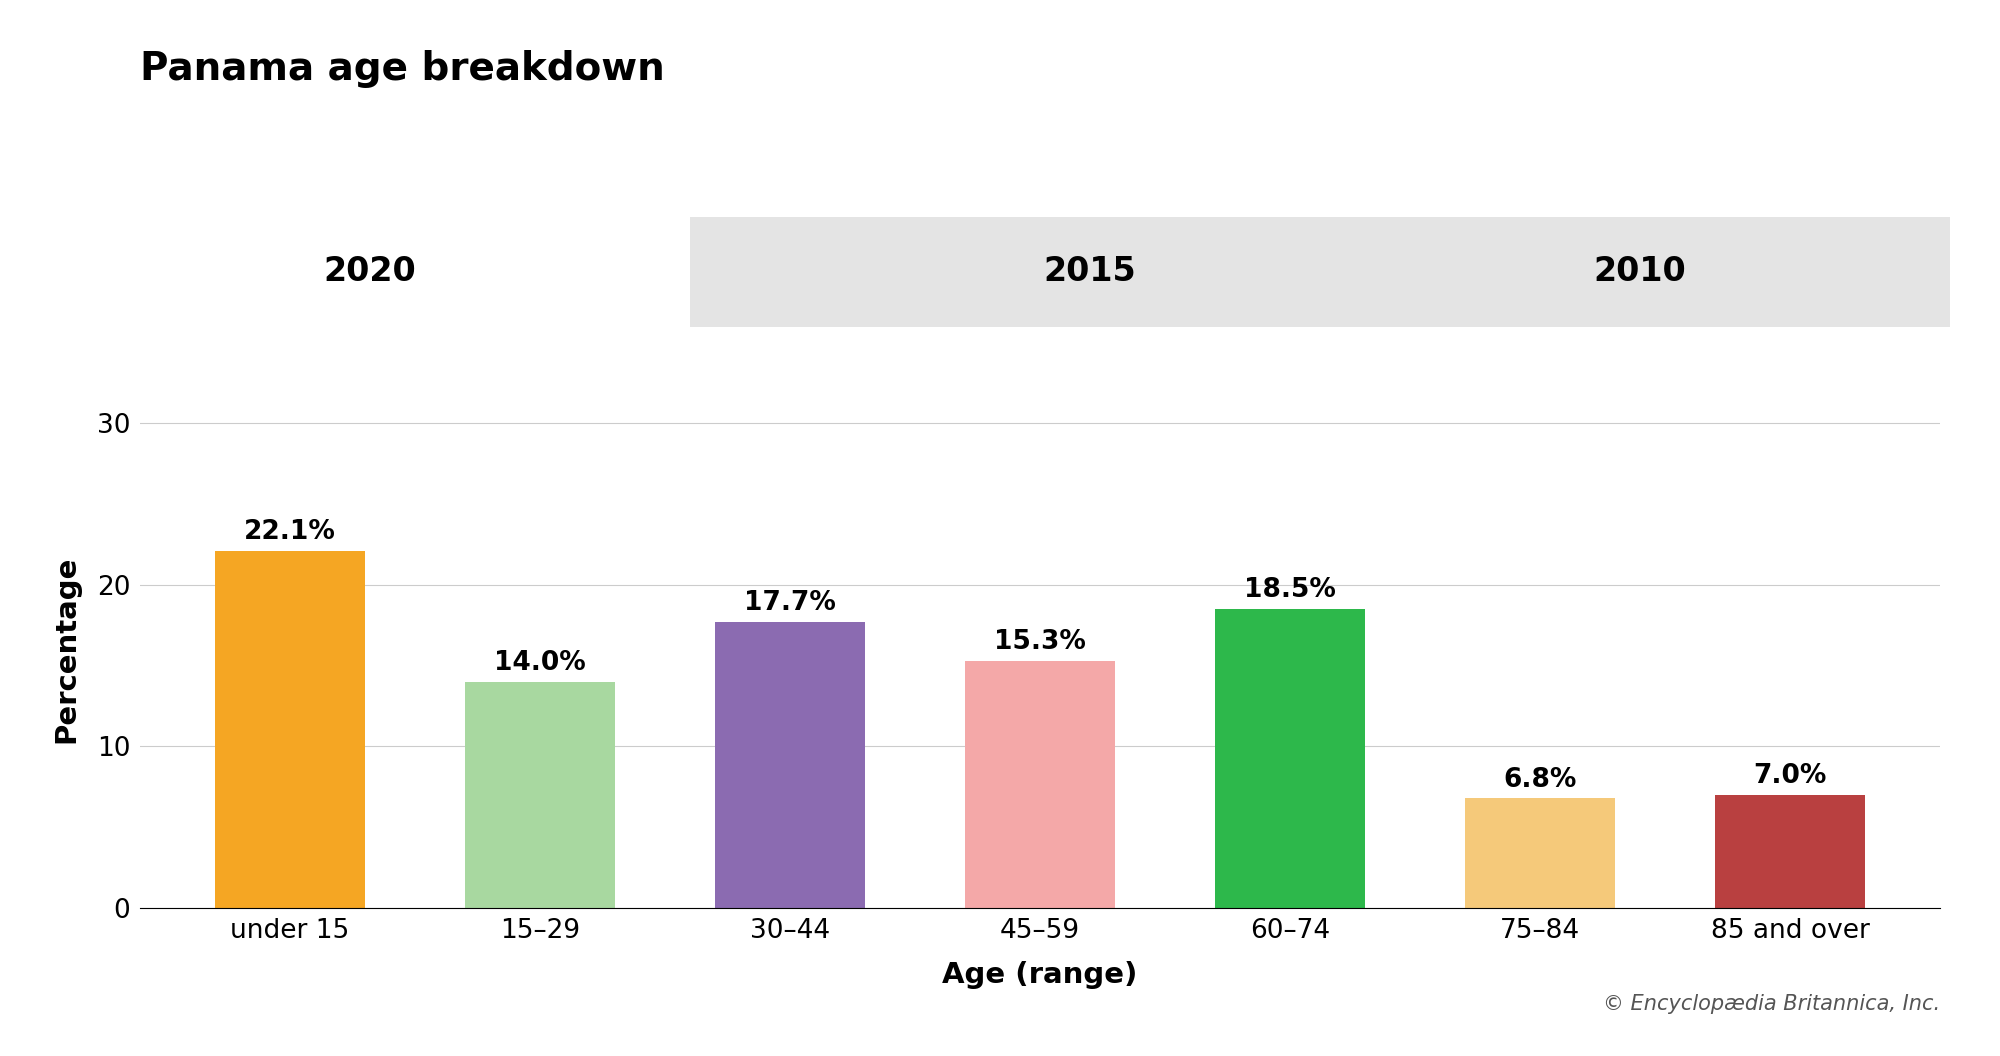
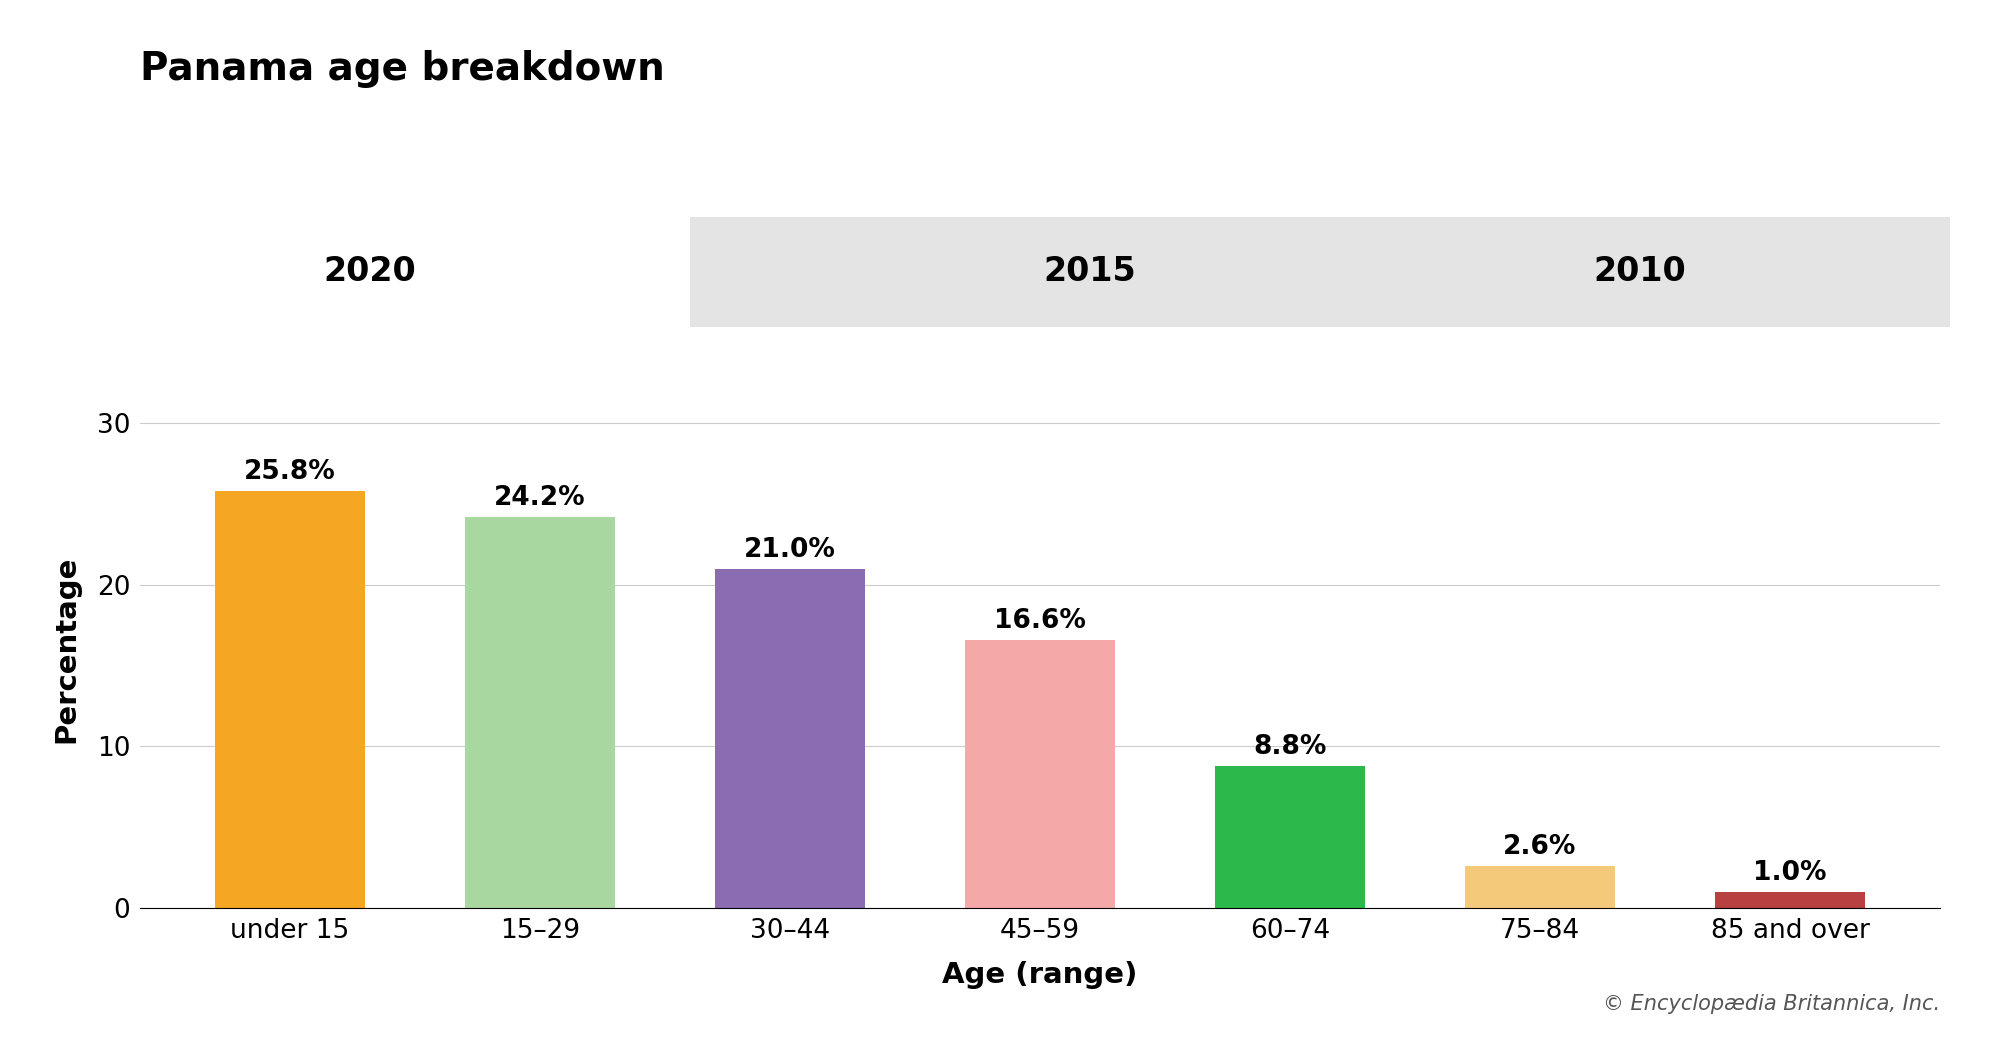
under 15: 22.1% -> 25.8%
15–29: 14.0% -> 24.2%
30–44: 17.7% -> 21.0%
45–59: 15.3% -> 16.6%
60–74: 18.5% -> 8.8%
75–84: 6.8% -> 2.6%
85 and over: 7.0% -> 1.0%
